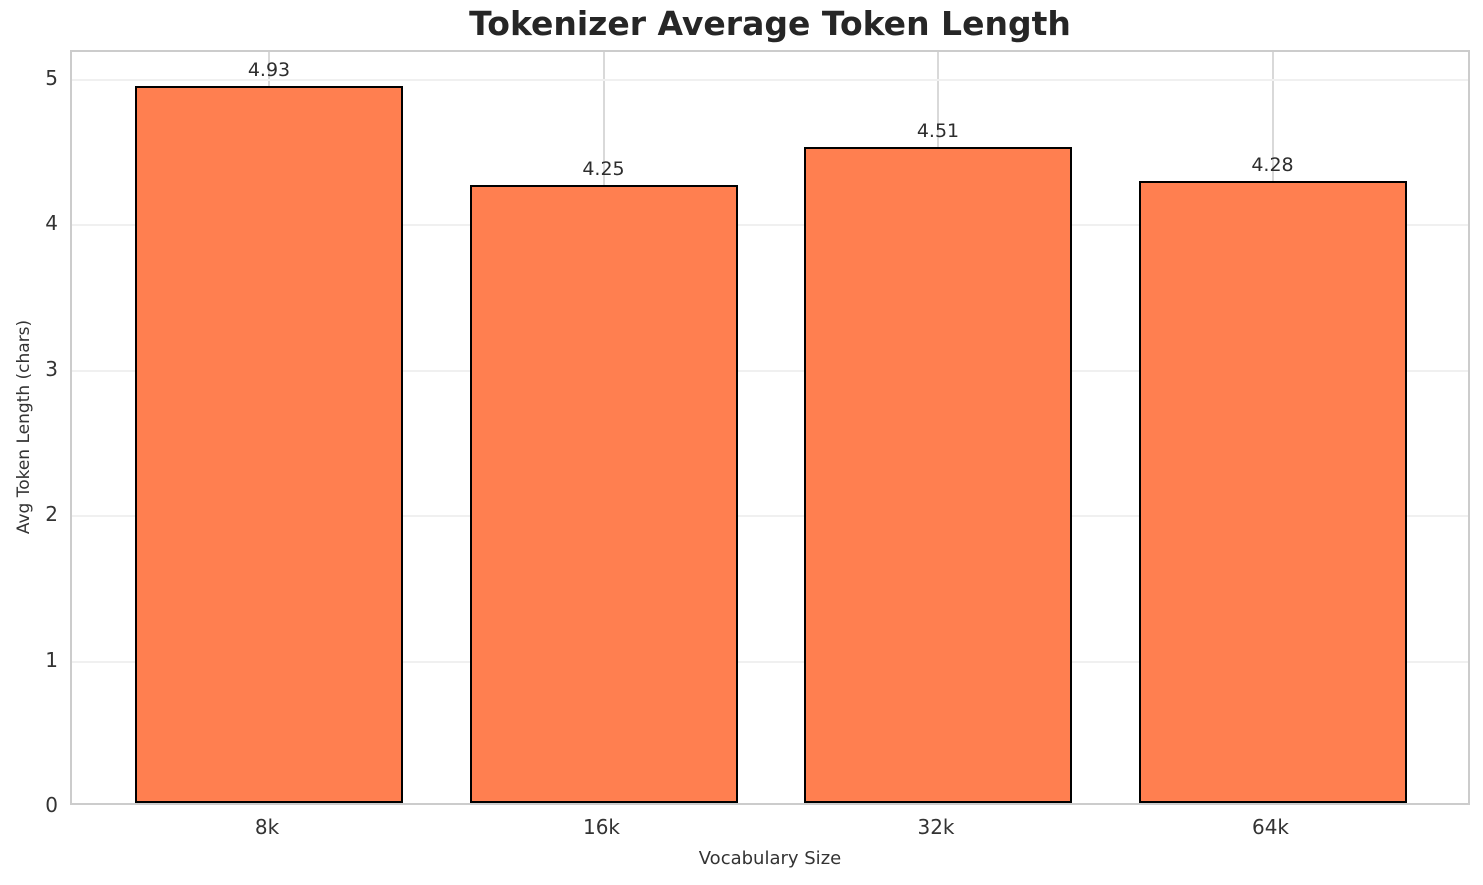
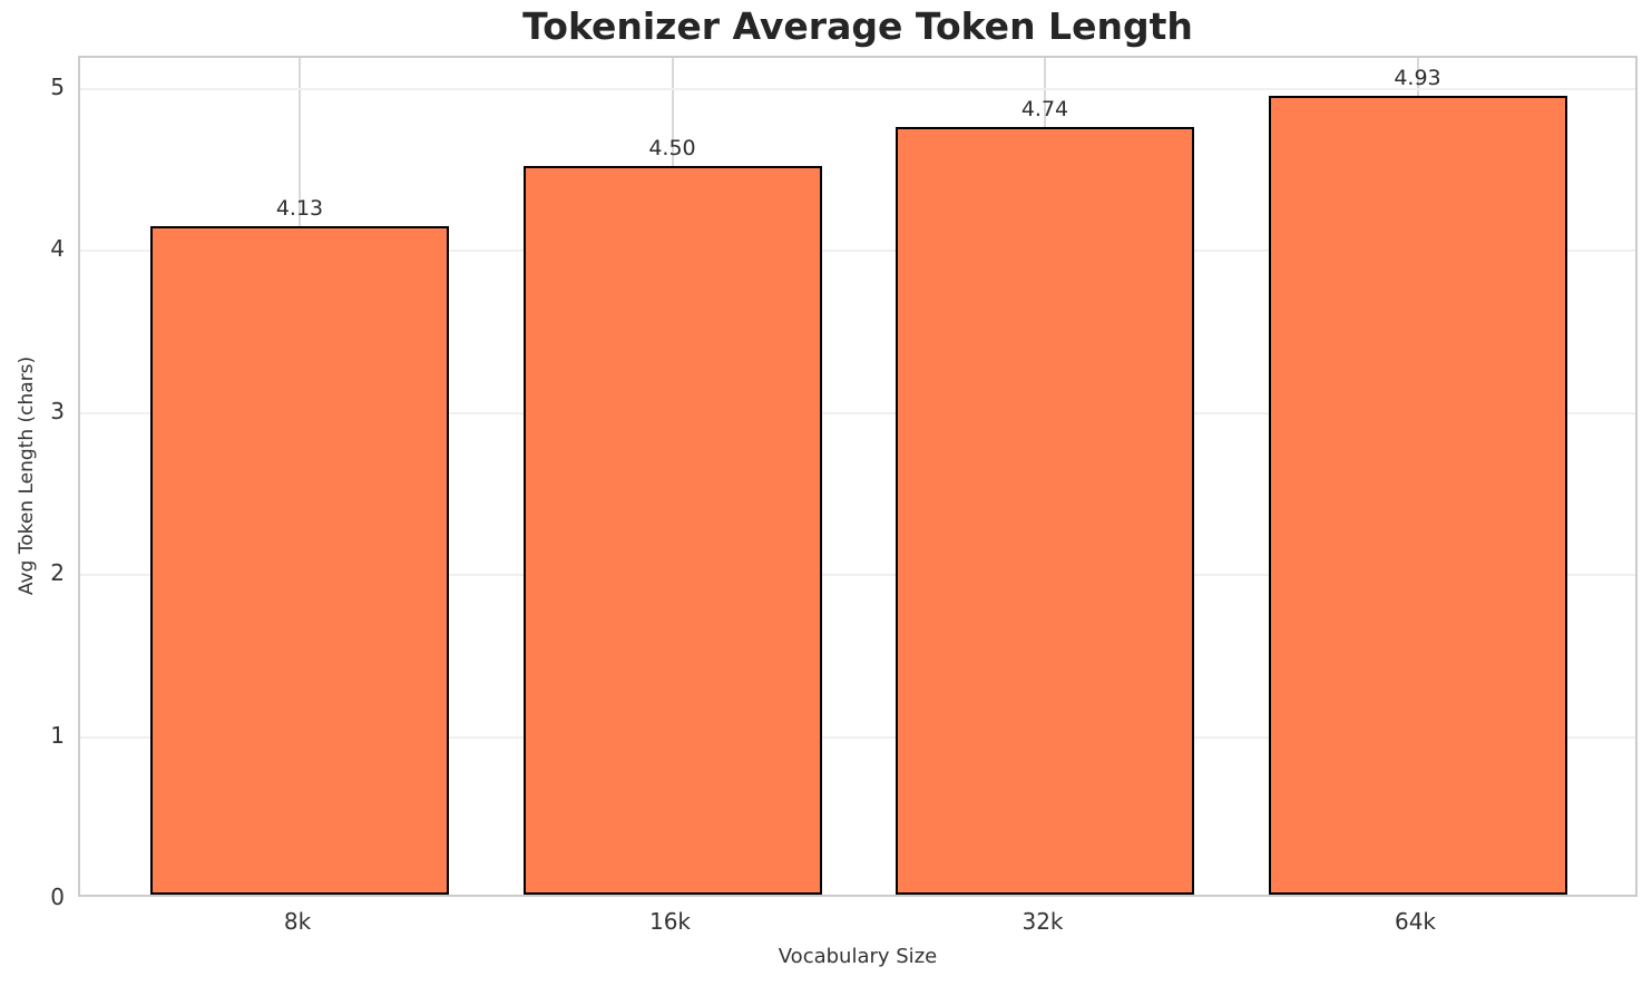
8k: 4.93 -> 4.13
16k: 4.25 -> 4.50
32k: 4.51 -> 4.74
64k: 4.28 -> 4.93
